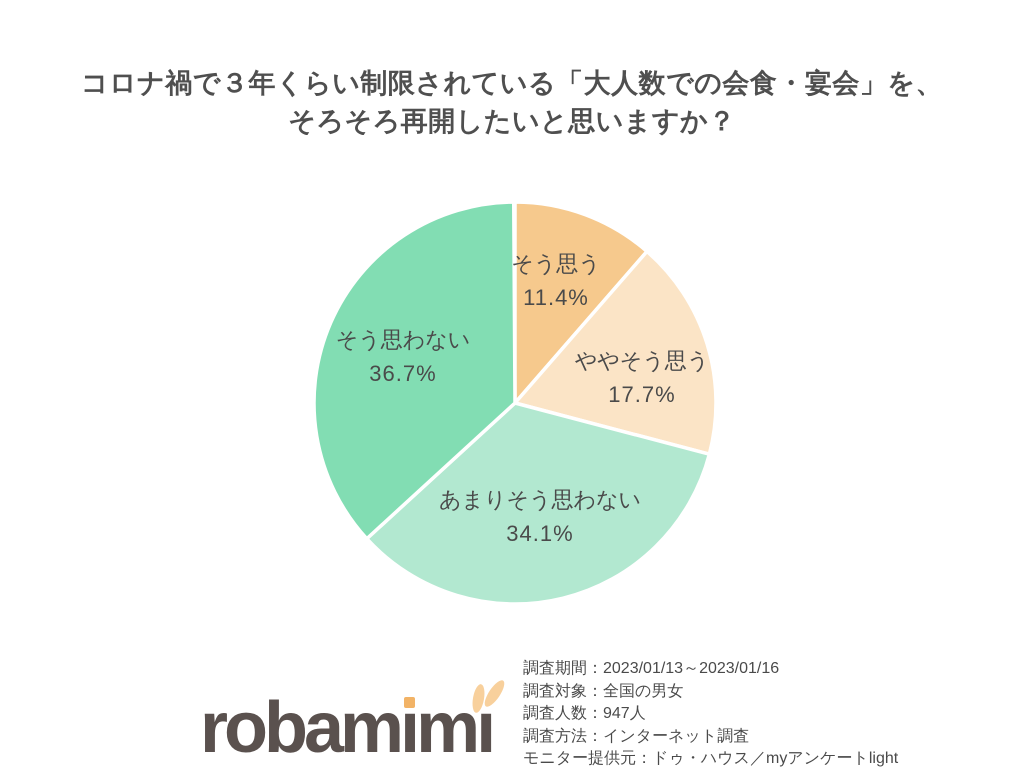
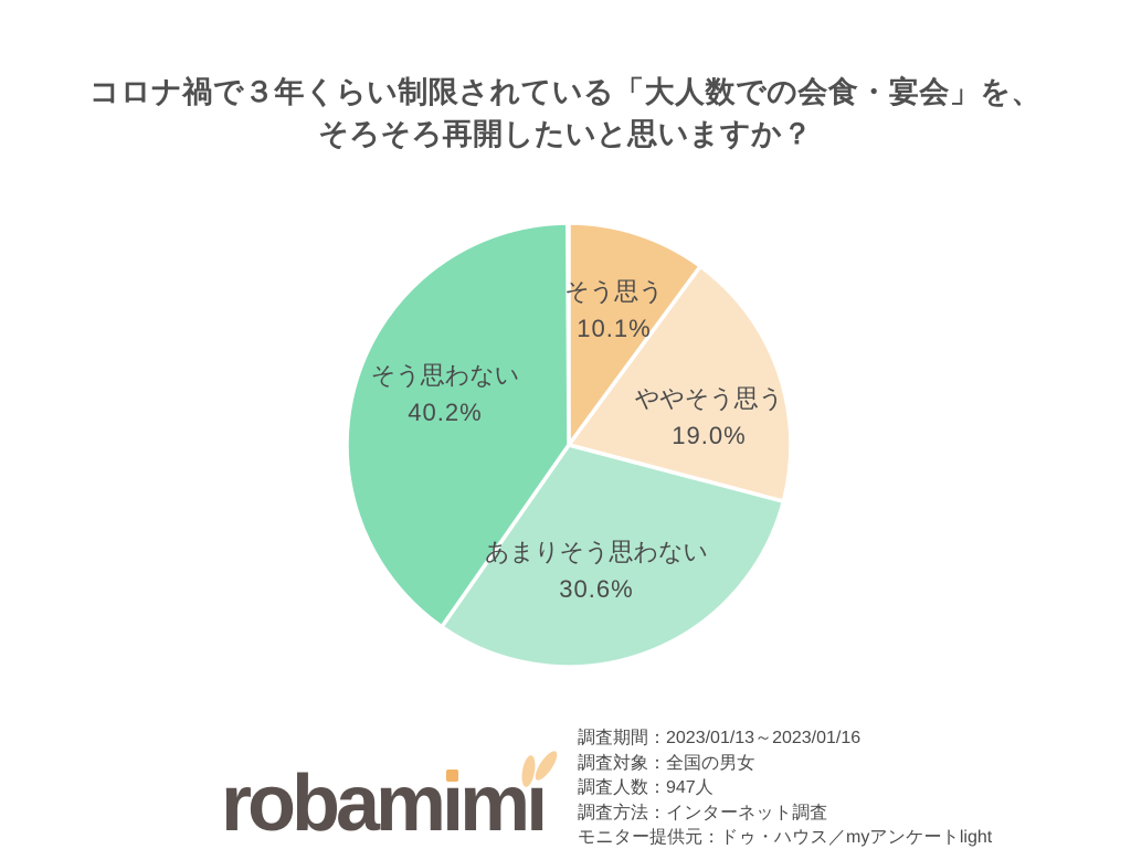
そう思う: 11.4% -> 10.1%
ややそう思う: 17.7% -> 19.0%
あまりそう思わない: 34.1% -> 30.6%
そう思わない: 36.7% -> 40.2%
